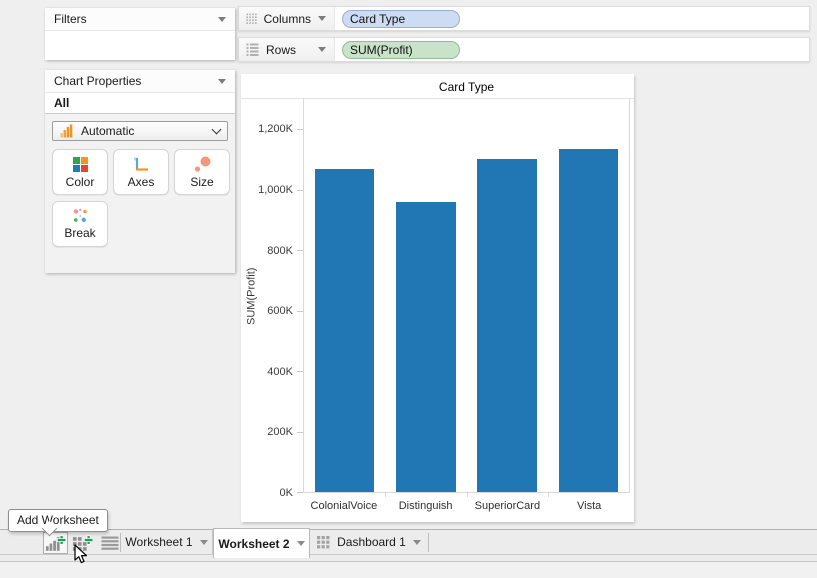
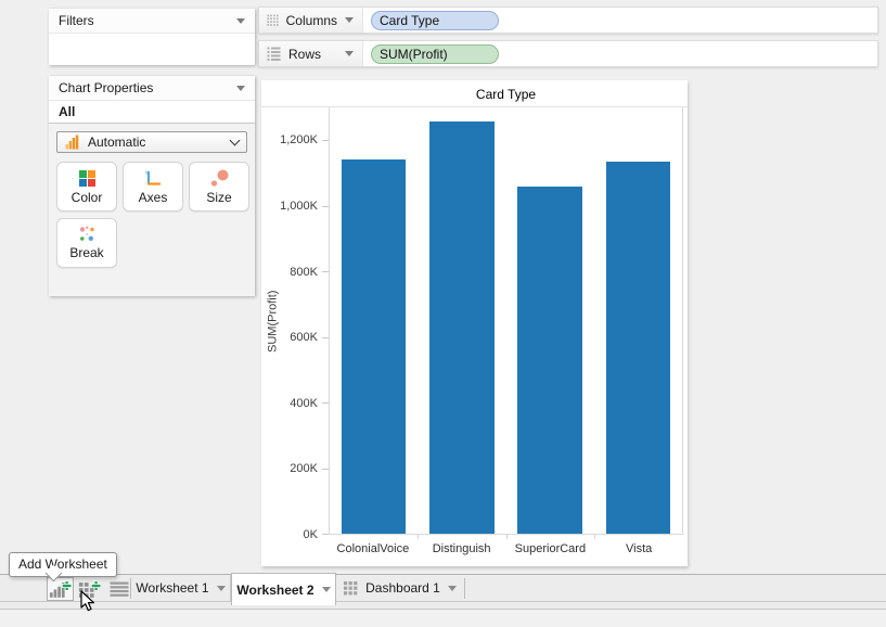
ColonialVoice: 1070K -> 1140K
Distinguish: 960K -> 1260K
SuperiorCard: 1100K -> 1060K
